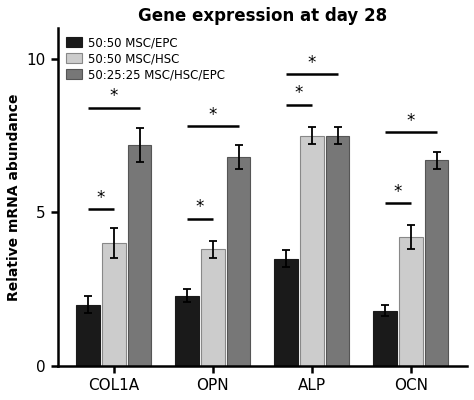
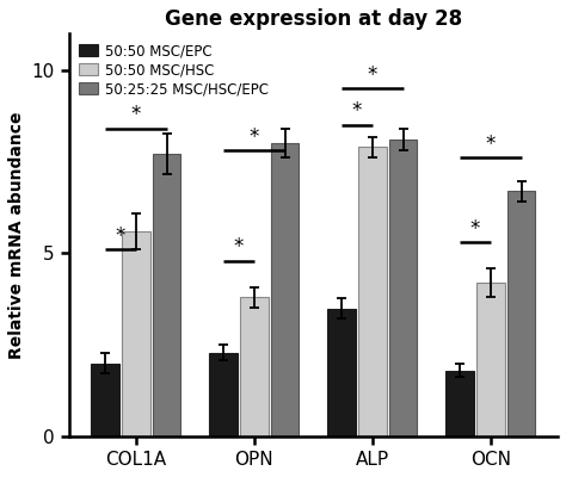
50:50 MSC/HSC/COL1A: 4.0 -> 5.6
50:25:25 MSC/HSC/EPC/COL1A: 7.2 -> 7.7
50:25:25 MSC/HSC/EPC/OPN: 6.8 -> 8.0
50:50 MSC/HSC/ALP: 7.5 -> 7.9
50:25:25 MSC/HSC/EPC/ALP: 7.5 -> 8.1
